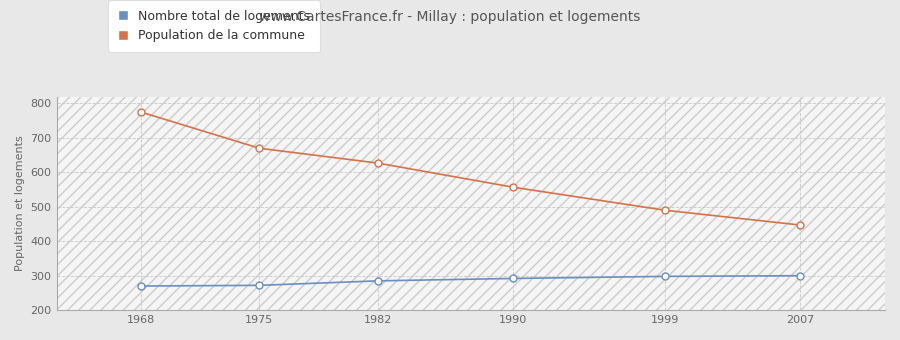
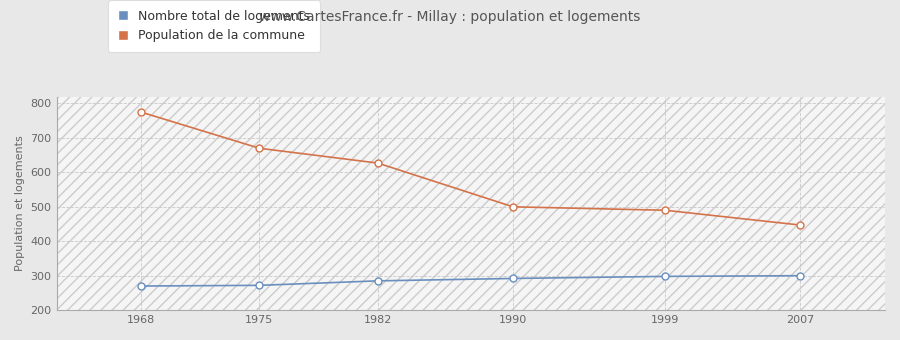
Population de la commune/1990: 557 -> 500
